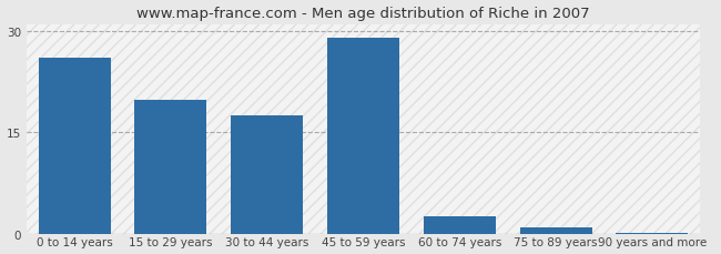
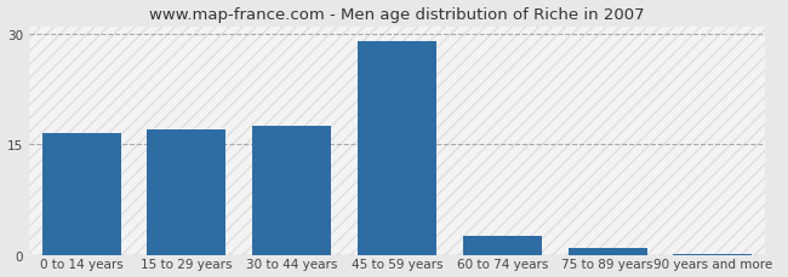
0 to 14 years: 26.0 -> 16.5
15 to 29 years: 19.8 -> 17.0
